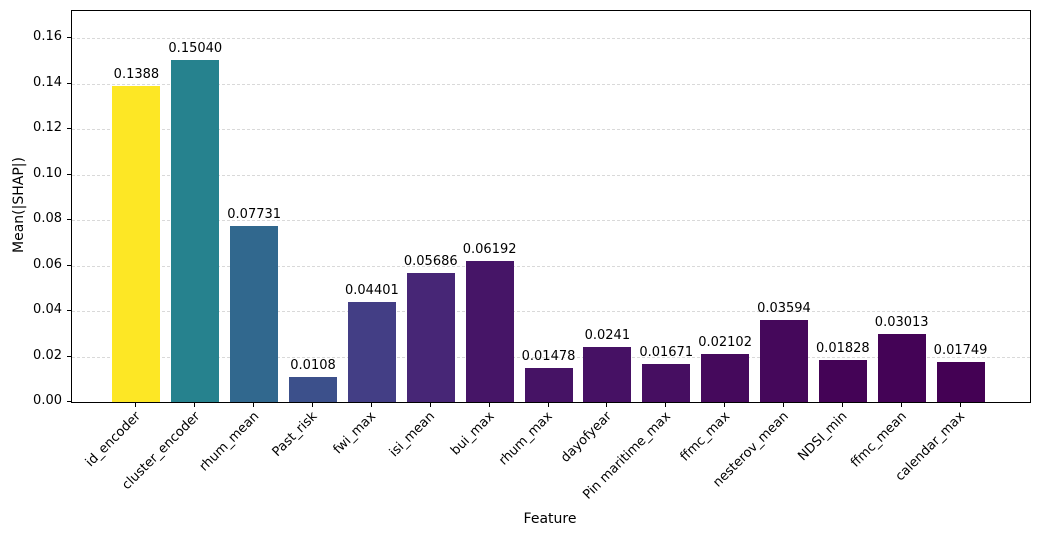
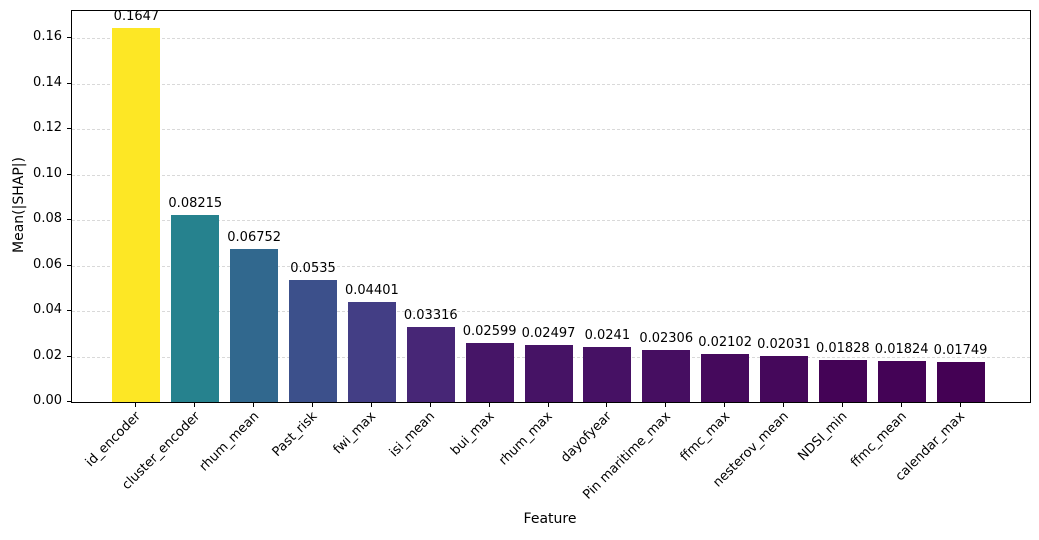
id_encoder: 0.1388 -> 0.1647
cluster_encoder: 0.15040 -> 0.08215
rhum_mean: 0.07731 -> 0.06752
Past_risk: 0.0108 -> 0.0535
isi_mean: 0.05686 -> 0.03316
bui_max: 0.06192 -> 0.02599
rhum_max: 0.01478 -> 0.02497
Pin maritime_max: 0.01671 -> 0.02306
nesterov_mean: 0.03594 -> 0.02031
ffmc_mean: 0.03013 -> 0.01824
